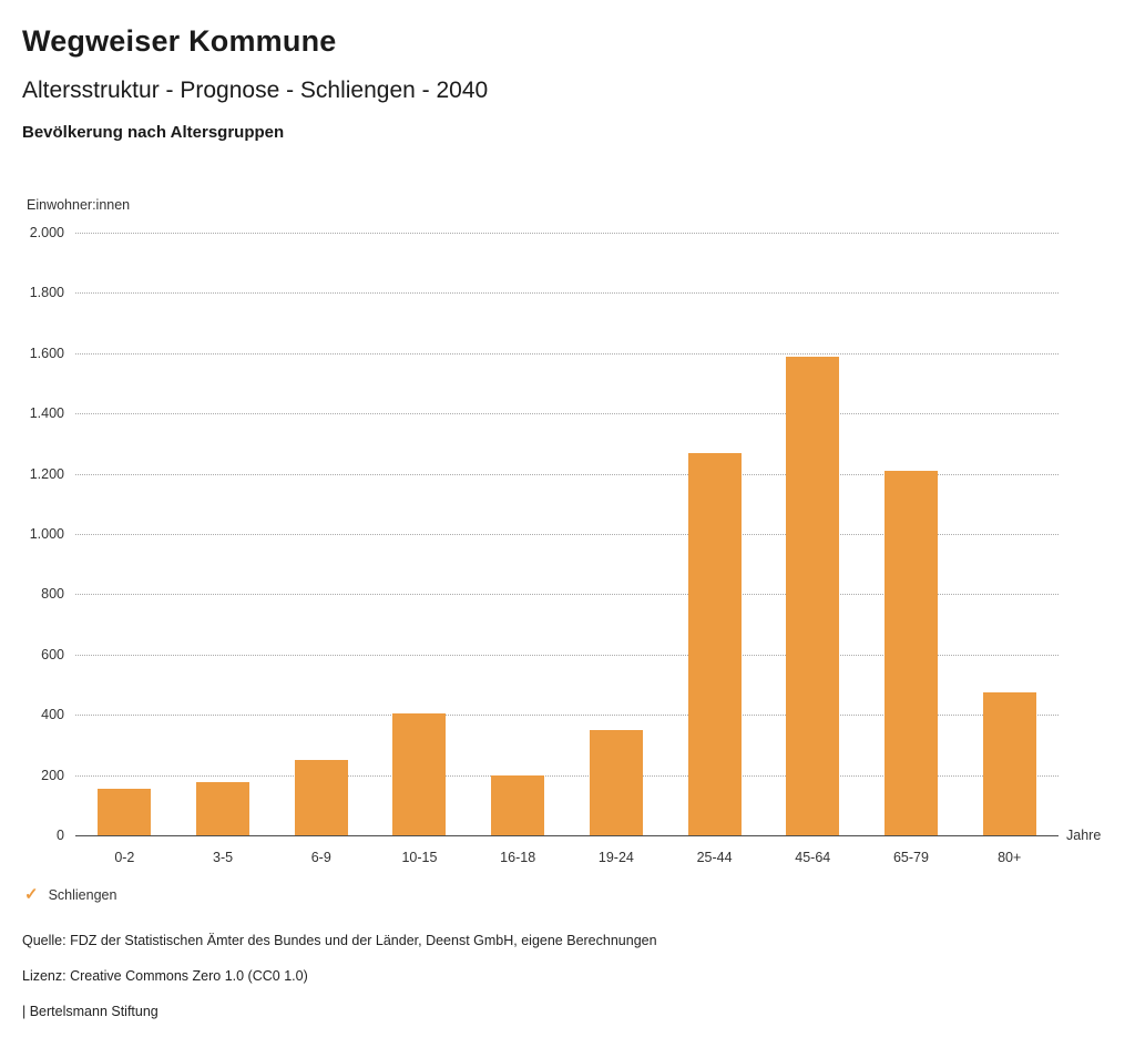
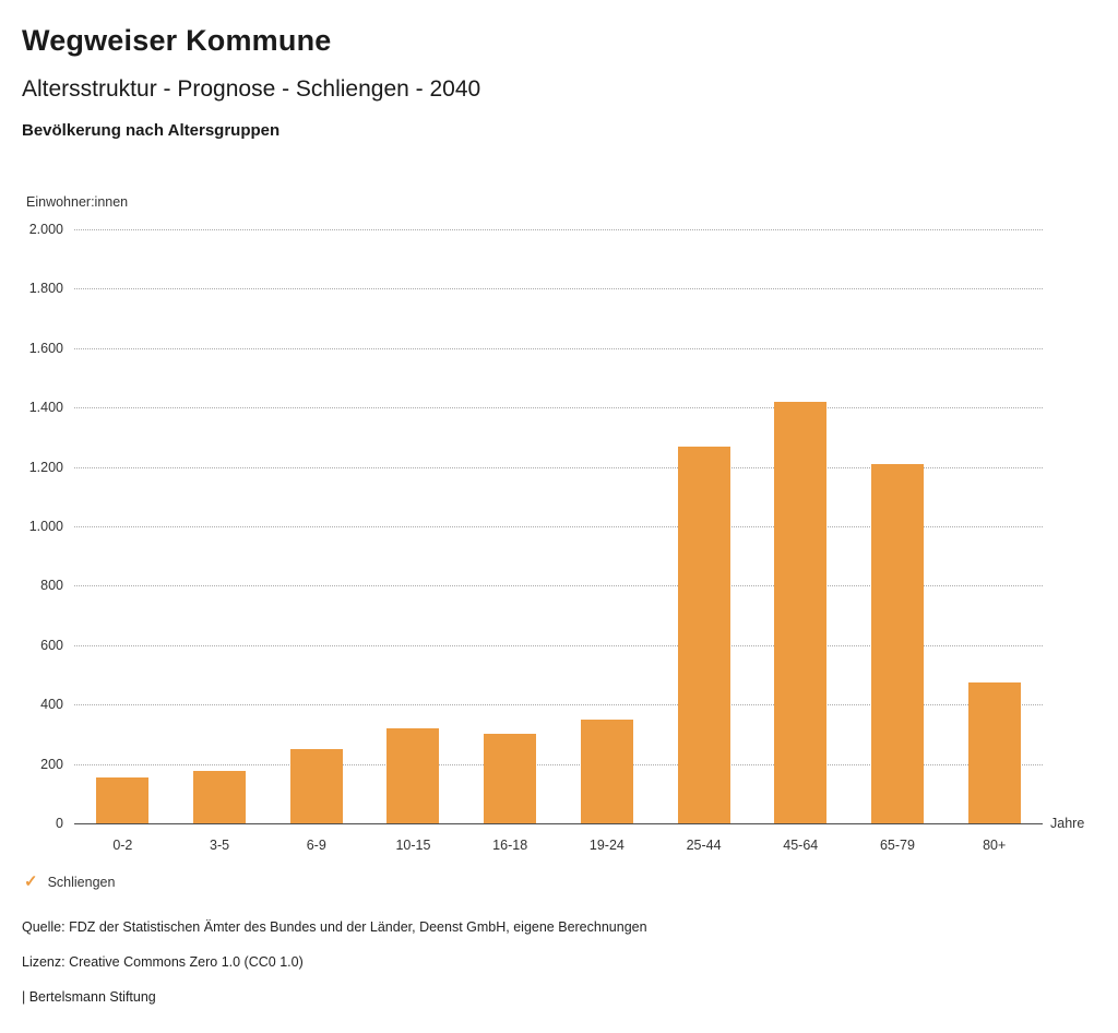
10-15: 400 -> 320
16-18: 200 -> 300
45-64: 1590 -> 1420
